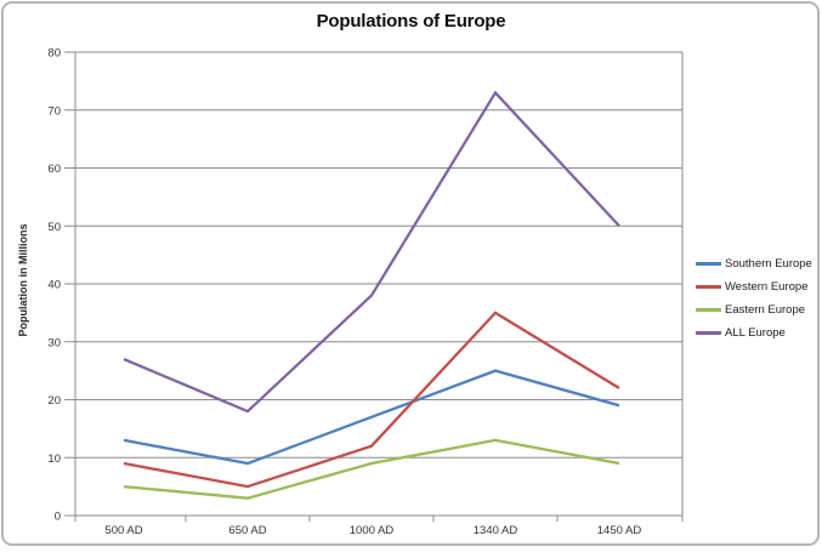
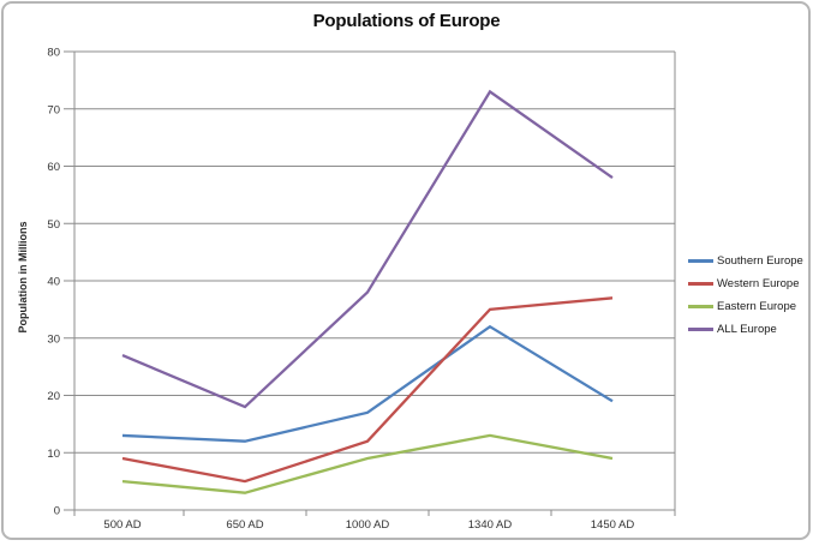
Southern Europe/650 AD: 9 -> 12
Southern Europe/1340 AD: 25 -> 32
Western Europe/1450 AD: 22 -> 37
ALL Europe/1450 AD: 50 -> 58
